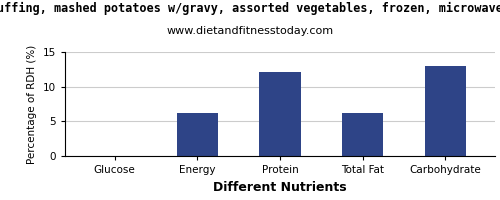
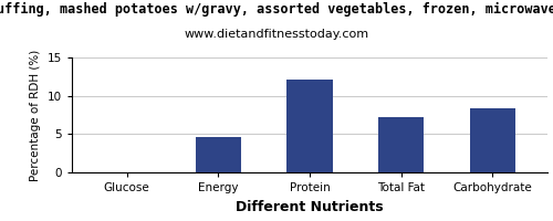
Energy: 6.2 -> 4.6
Total Fat: 6.2 -> 7.2
Carbohydrate: 13.0 -> 8.4
